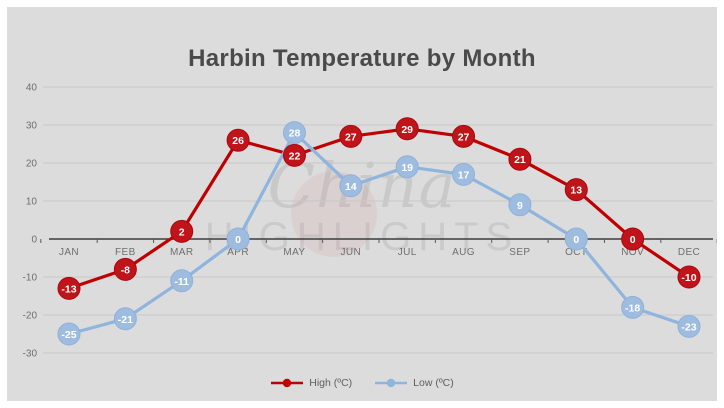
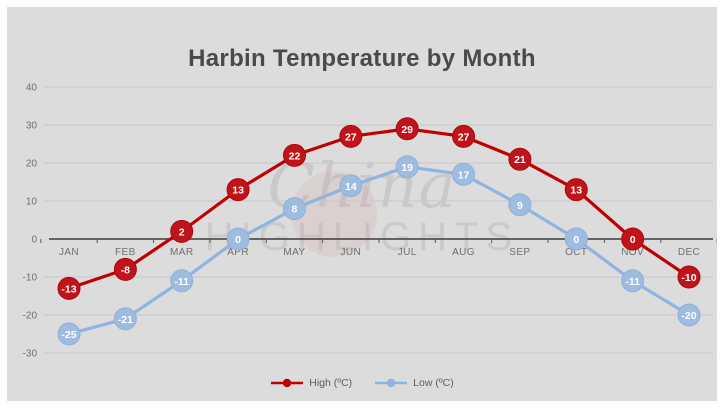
High (ºC)/APR: 26 -> 13
Low (ºC)/MAY: 28 -> 8
Low (ºC)/NOV: -18 -> -11
Low (ºC)/DEC: -23 -> -20
